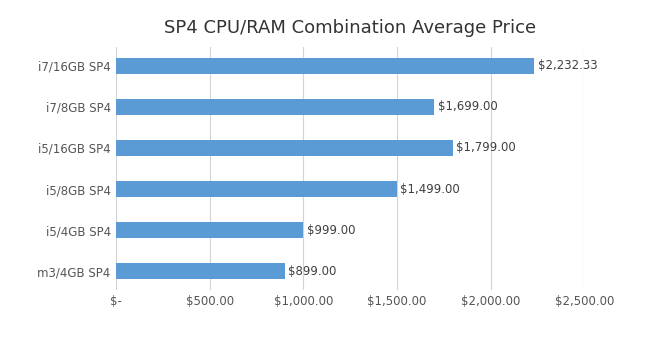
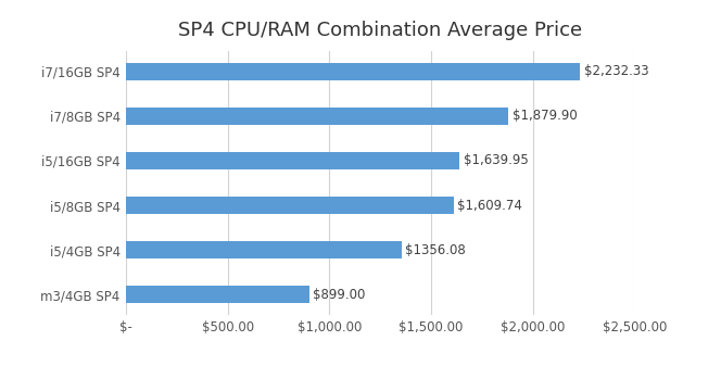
i7/8GB SP4: $1,699.00 -> $1,879.90
i5/16GB SP4: $1,799.00 -> $1,639.95
i5/8GB SP4: $1,499.00 -> $1,609.74
i5/4GB SP4: $999.00 -> $1356.08
